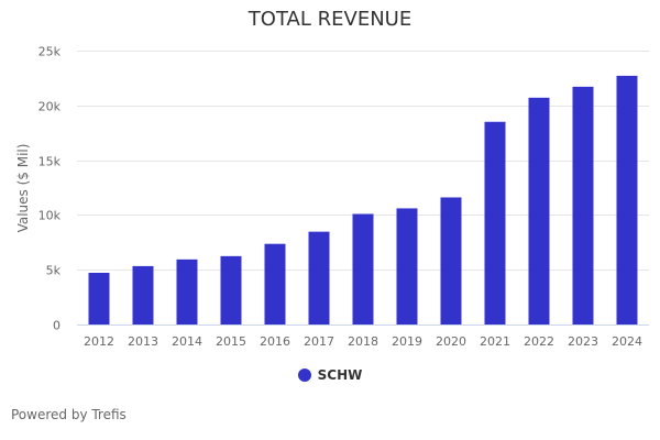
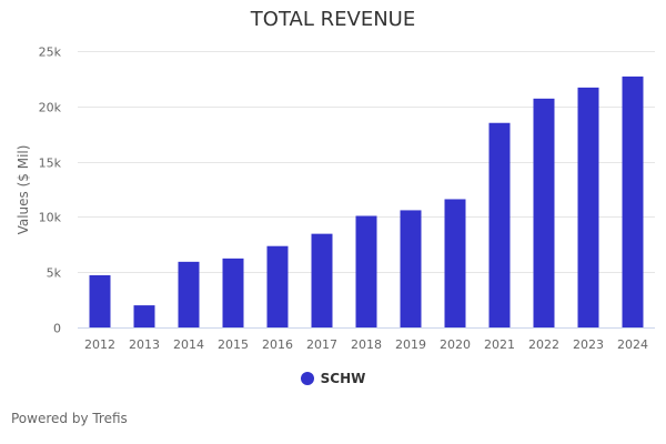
2013: 5k -> 2k
